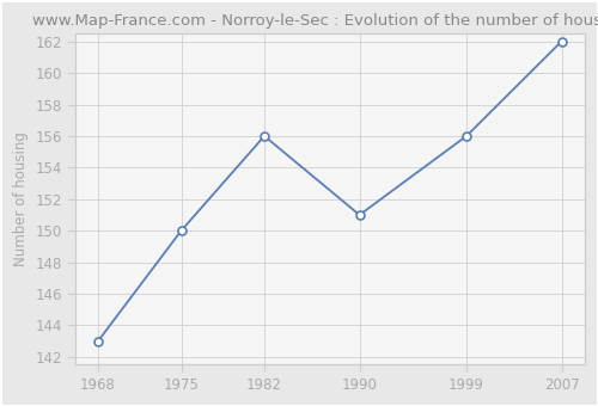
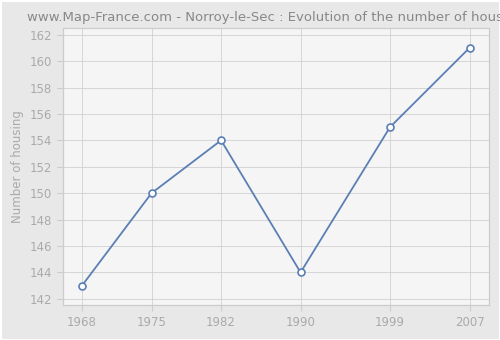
1982: 156 -> 154
1990: 151 -> 144
1999: 156 -> 155
2007: 162 -> 161
